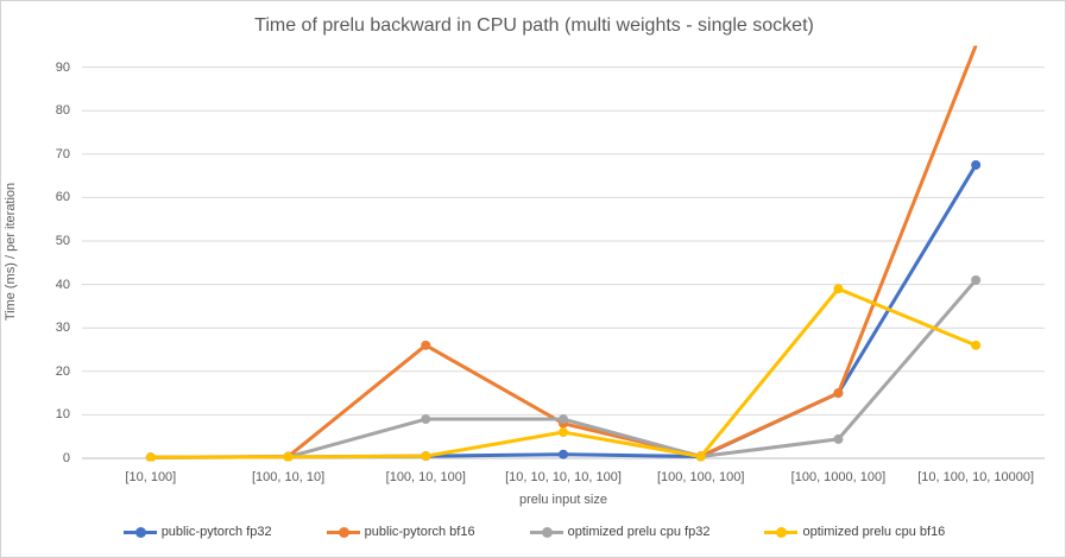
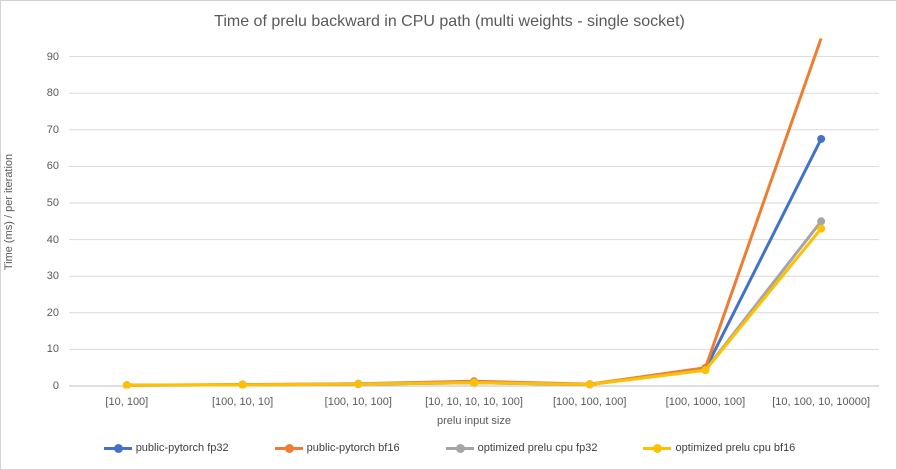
public-pytorch bf16/[100, 10, 100]: 26 -> 1
optimized prelu cpu fp32/[100, 10, 100]: 9 -> 1
public-pytorch bf16/[10, 10, 10, 10, 100]: 8 -> 1
optimized prelu cpu fp32/[10, 10, 10, 10, 100]: 9 -> 1
optimized prelu cpu bf16/[10, 10, 10, 10, 100]: 6 -> 1
public-pytorch fp32/[100, 1000, 100]: 15 -> 5
public-pytorch bf16/[100, 1000, 100]: 15 -> 5
optimized prelu cpu bf16/[100, 1000, 100]: 39 -> 4
optimized prelu cpu fp32/[10, 100, 10, 10000]: 41 -> 45
optimized prelu cpu bf16/[10, 100, 10, 10000]: 26 -> 43
